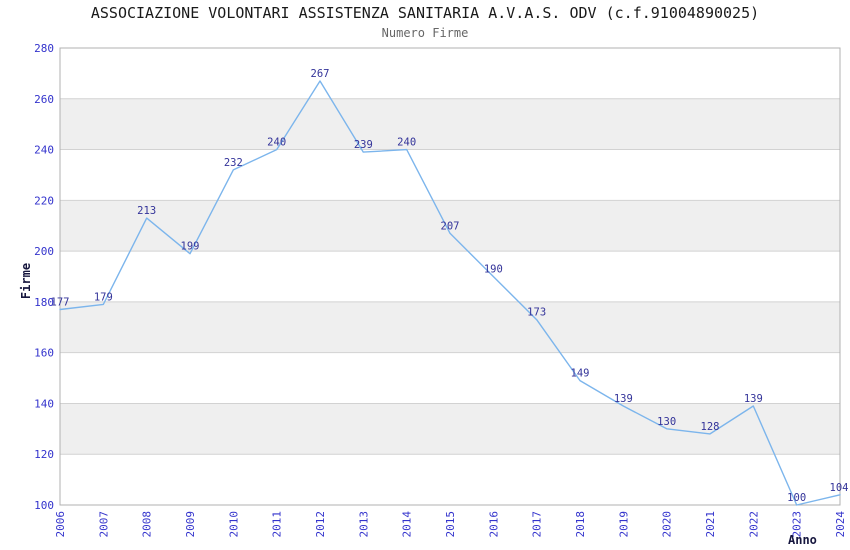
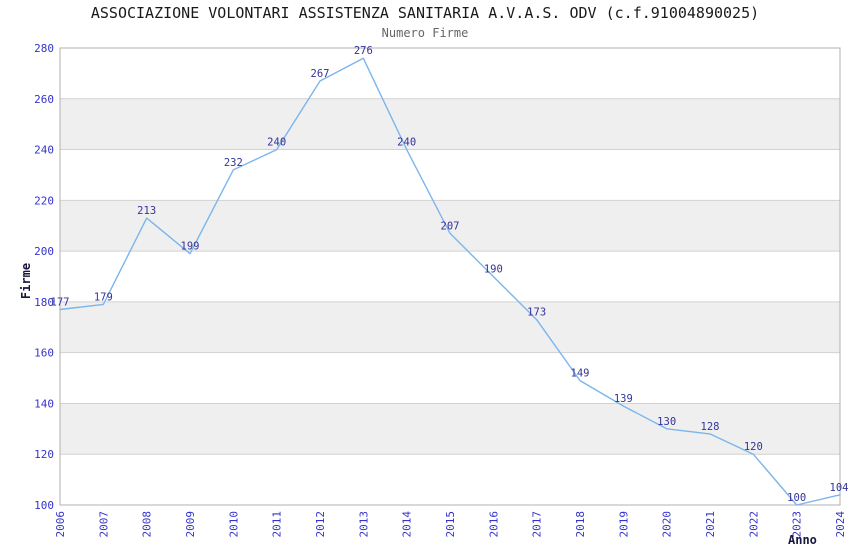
2013: 239 -> 276
2022: 139 -> 120
